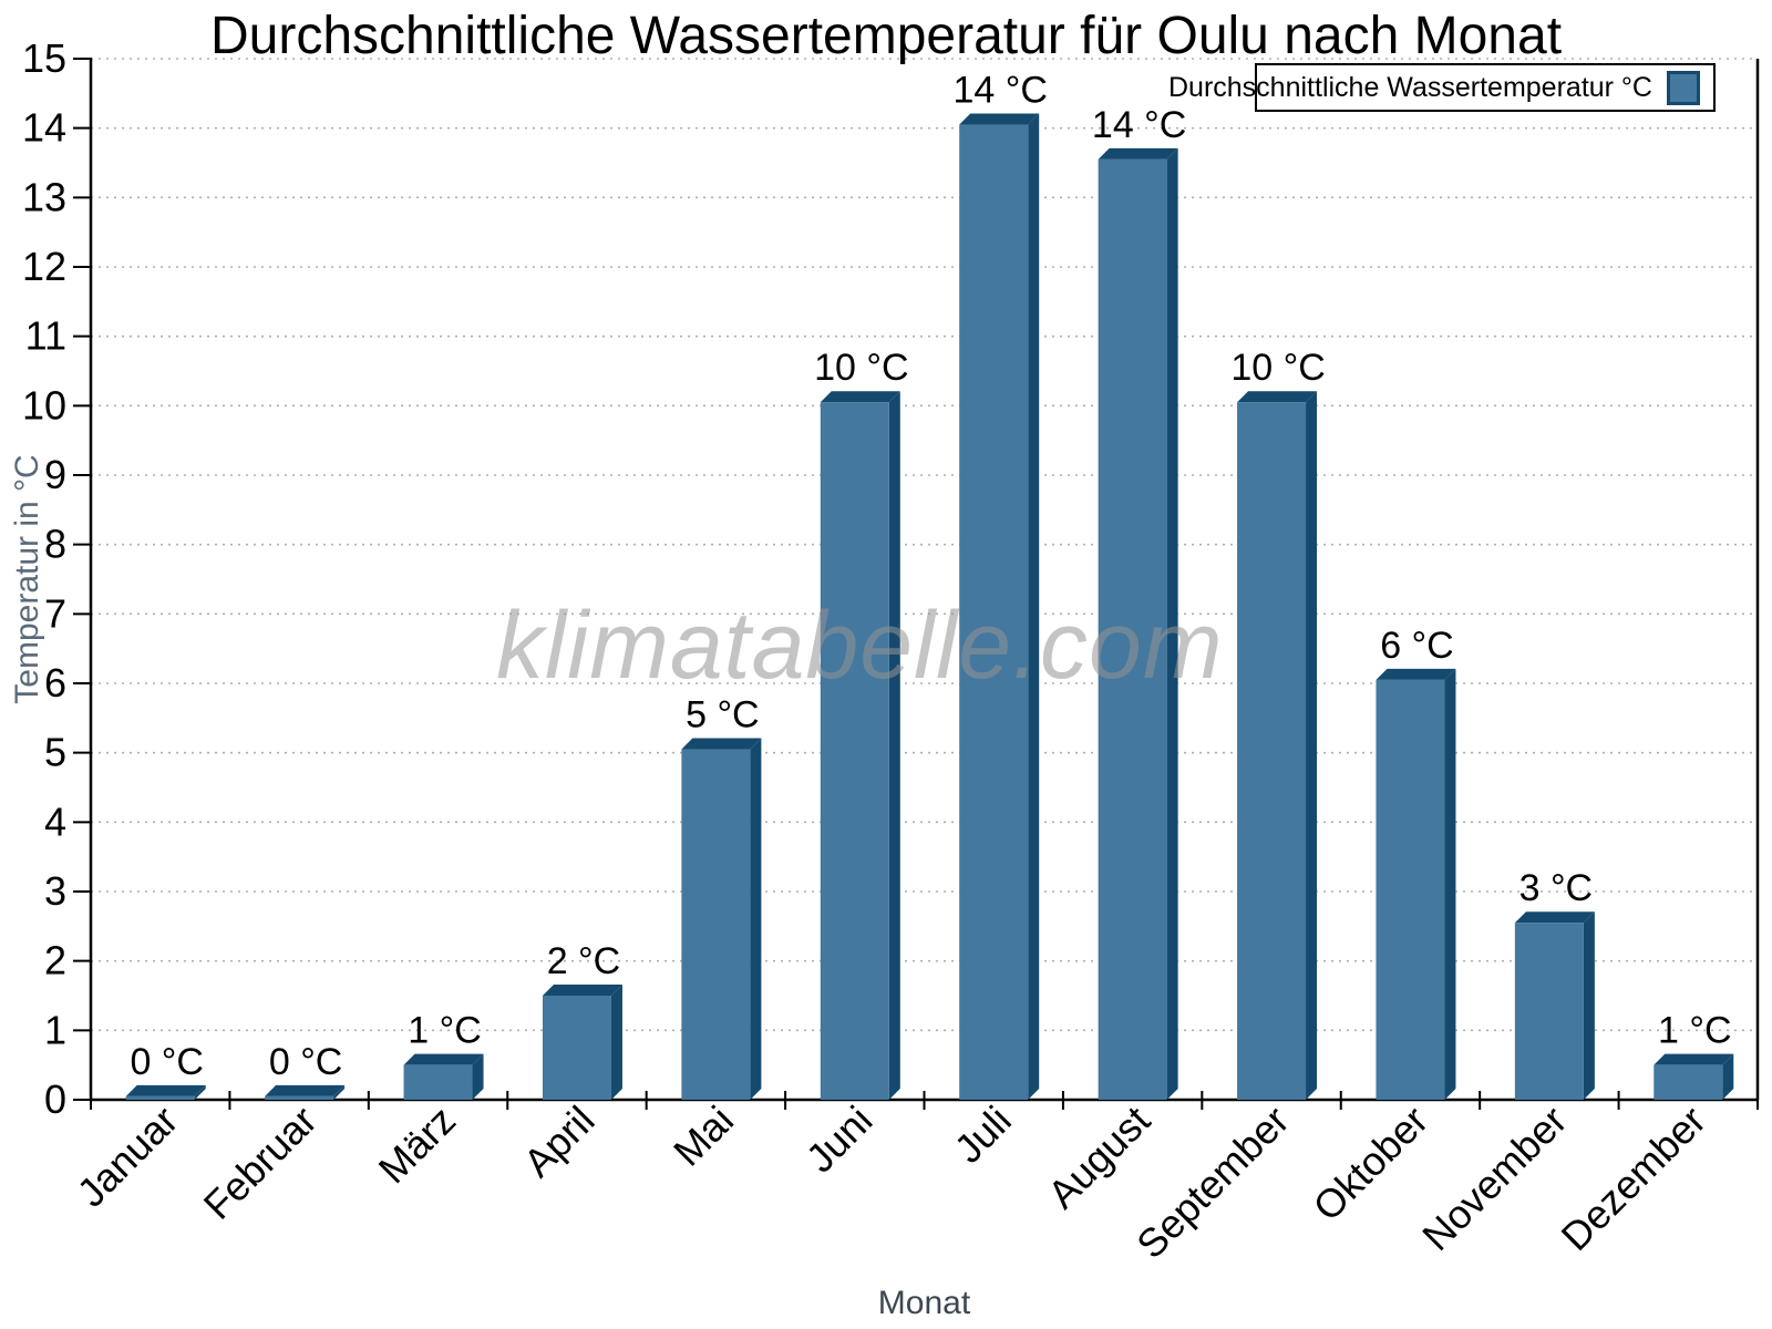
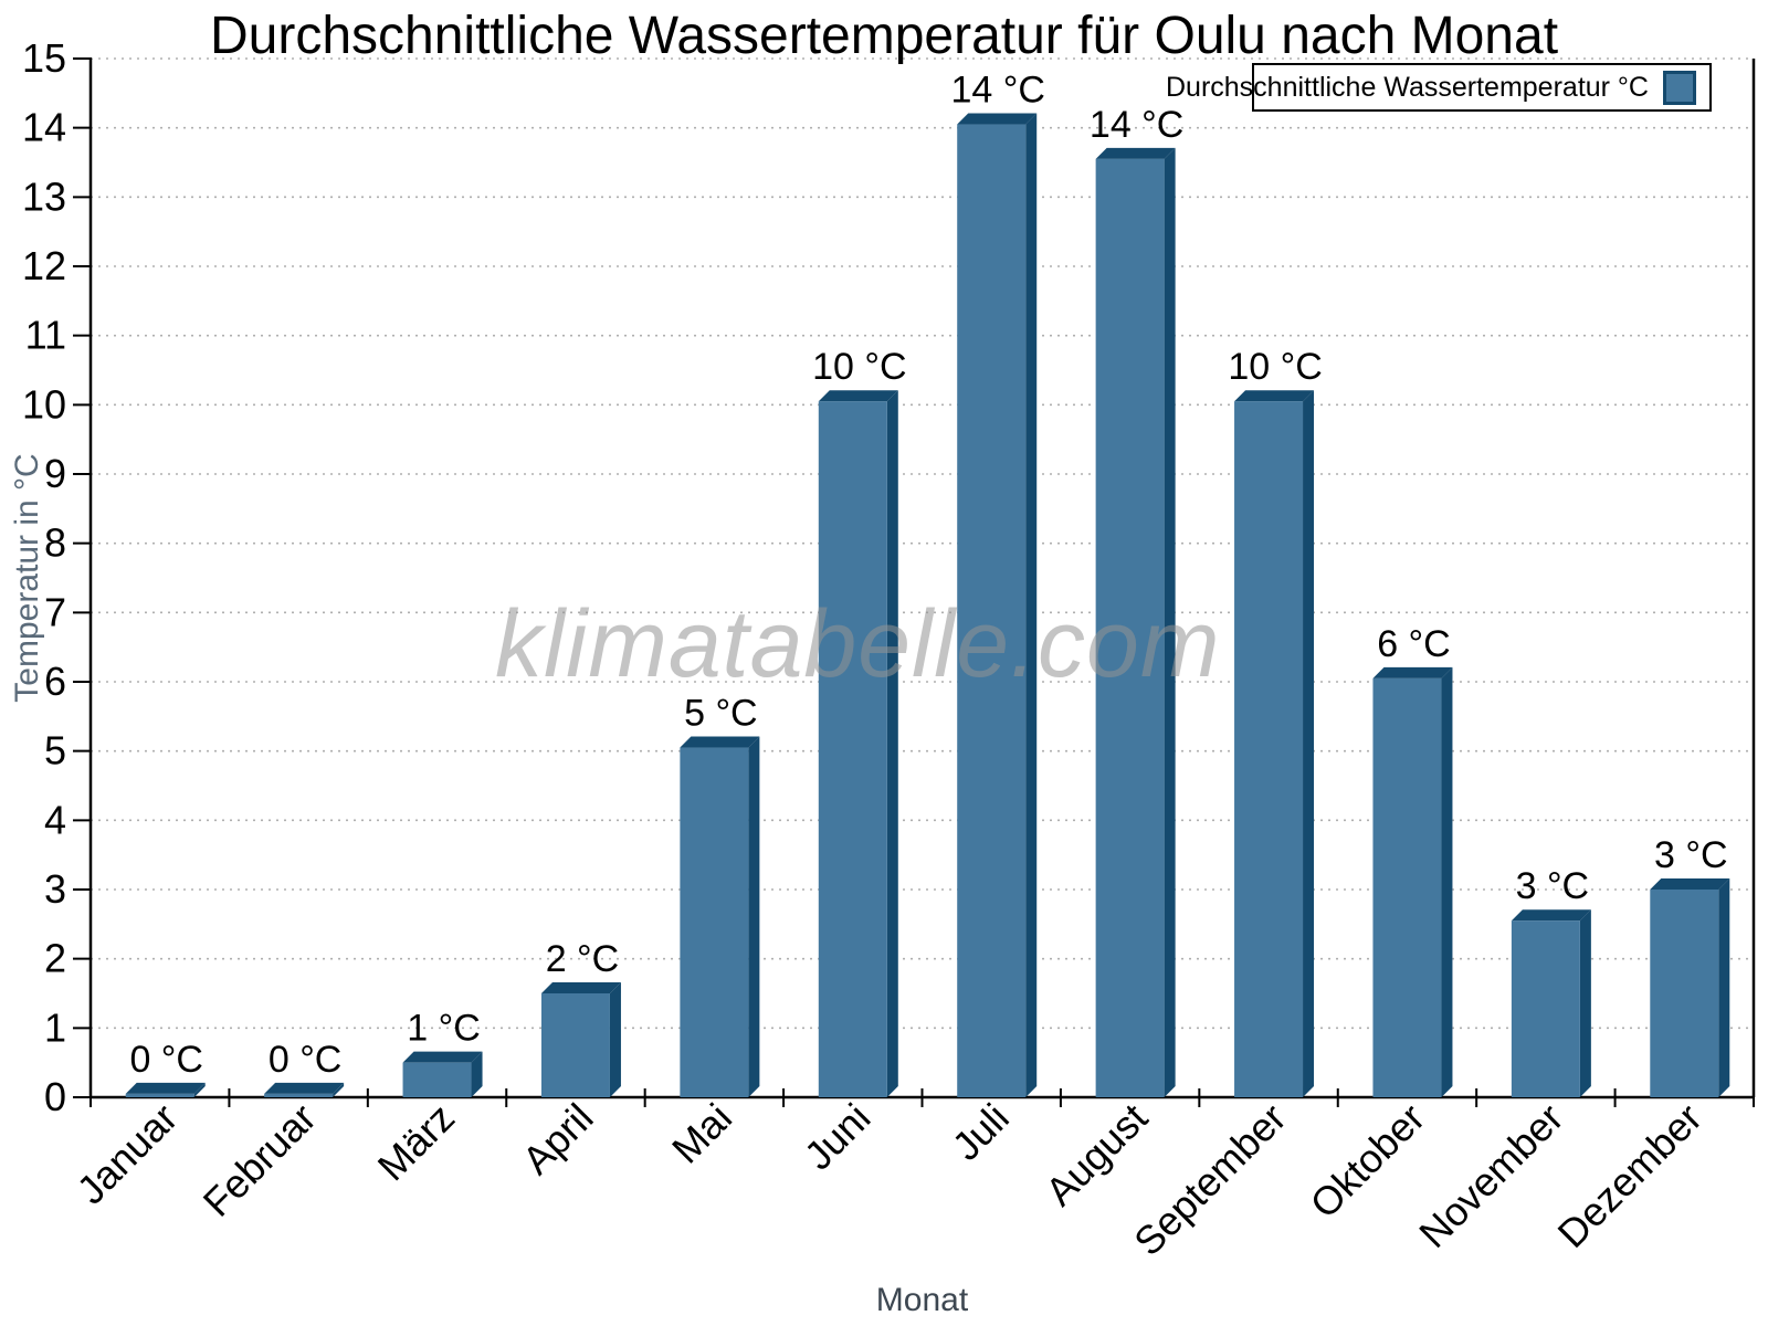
Dezember: 1 -> 3
